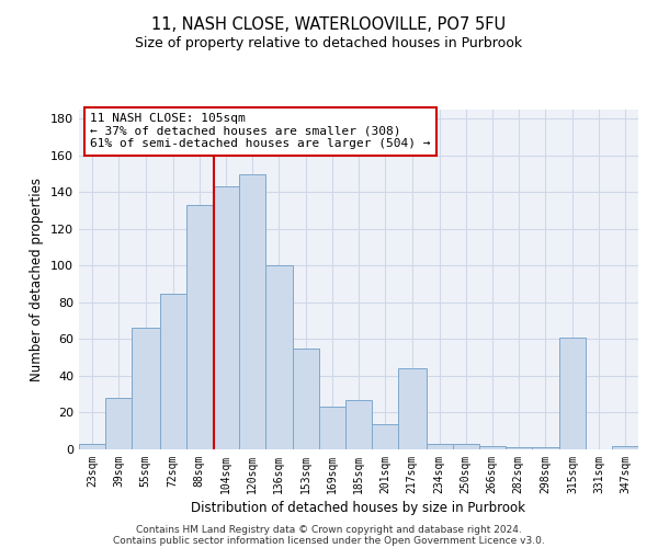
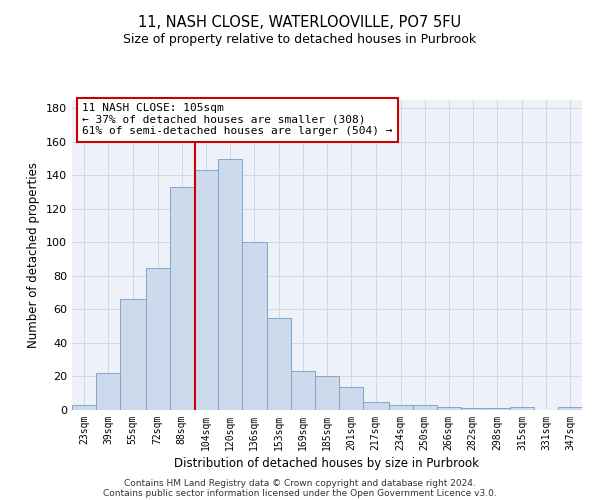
39sqm: 28 -> 22
185sqm: 27 -> 20
217sqm: 44 -> 5
315sqm: 61 -> 2
